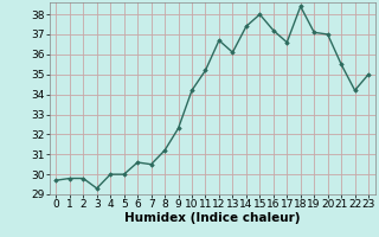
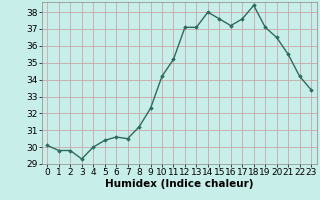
0: 29.7 -> 30.1
5: 30.0 -> 30.4
12: 36.7 -> 37.1
13: 36.1 -> 37.1
14: 37.4 -> 38.0
15: 38.0 -> 37.6
17: 36.6 -> 37.6
20: 37.0 -> 36.5
23: 35.0 -> 33.4
